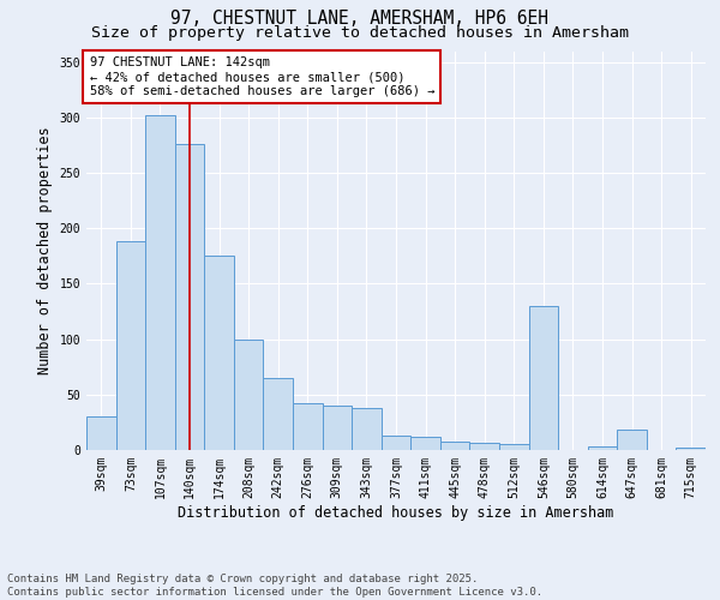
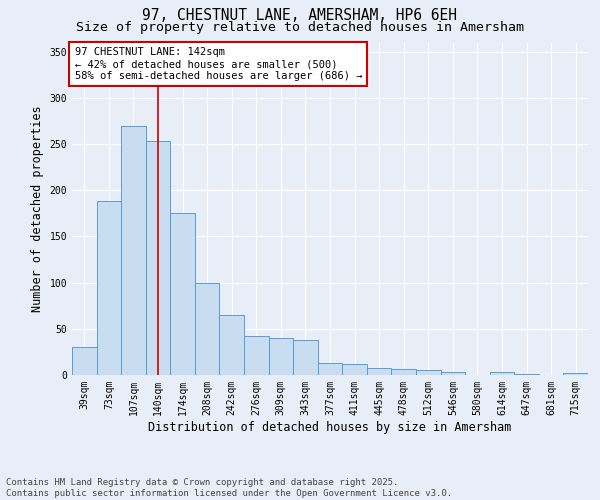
107sqm: 302 -> 270
140sqm: 276 -> 253
546sqm: 130 -> 3
647sqm: 18 -> 1
